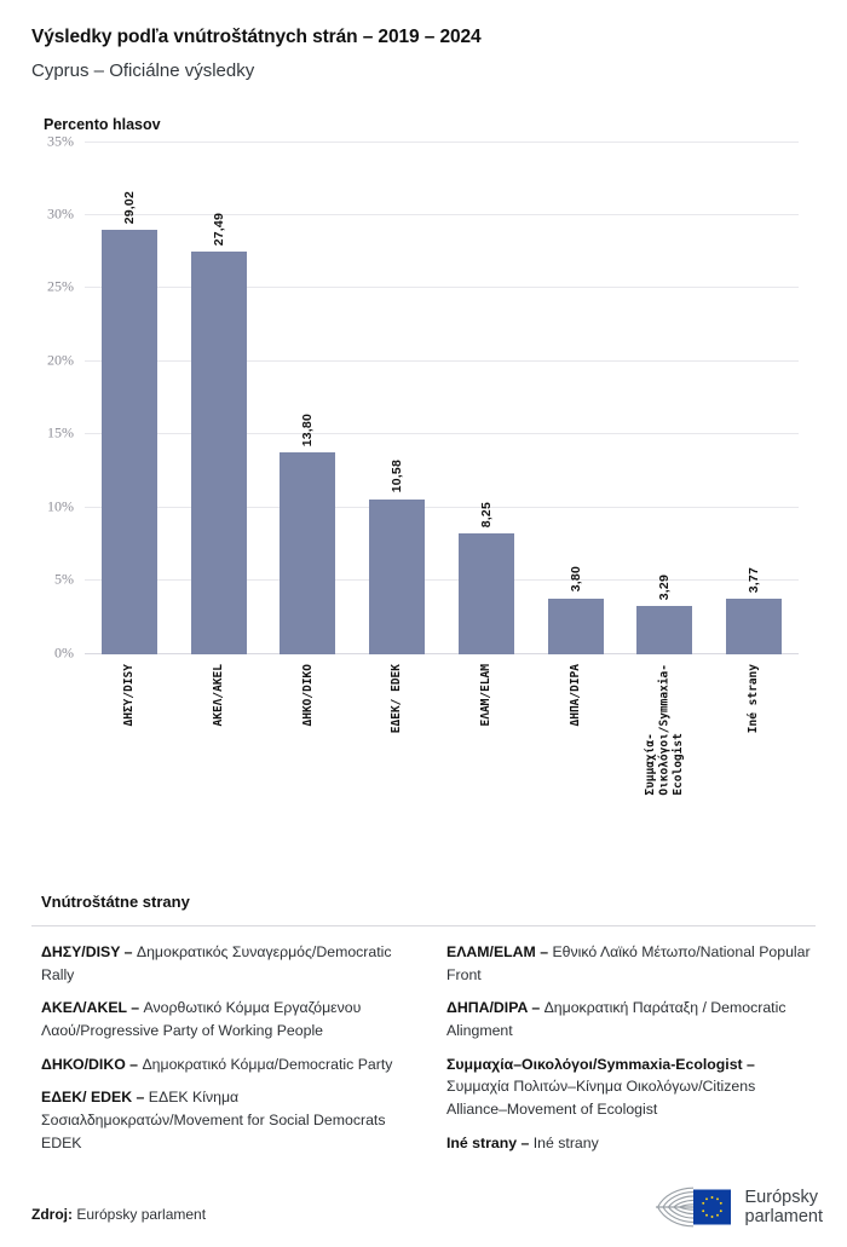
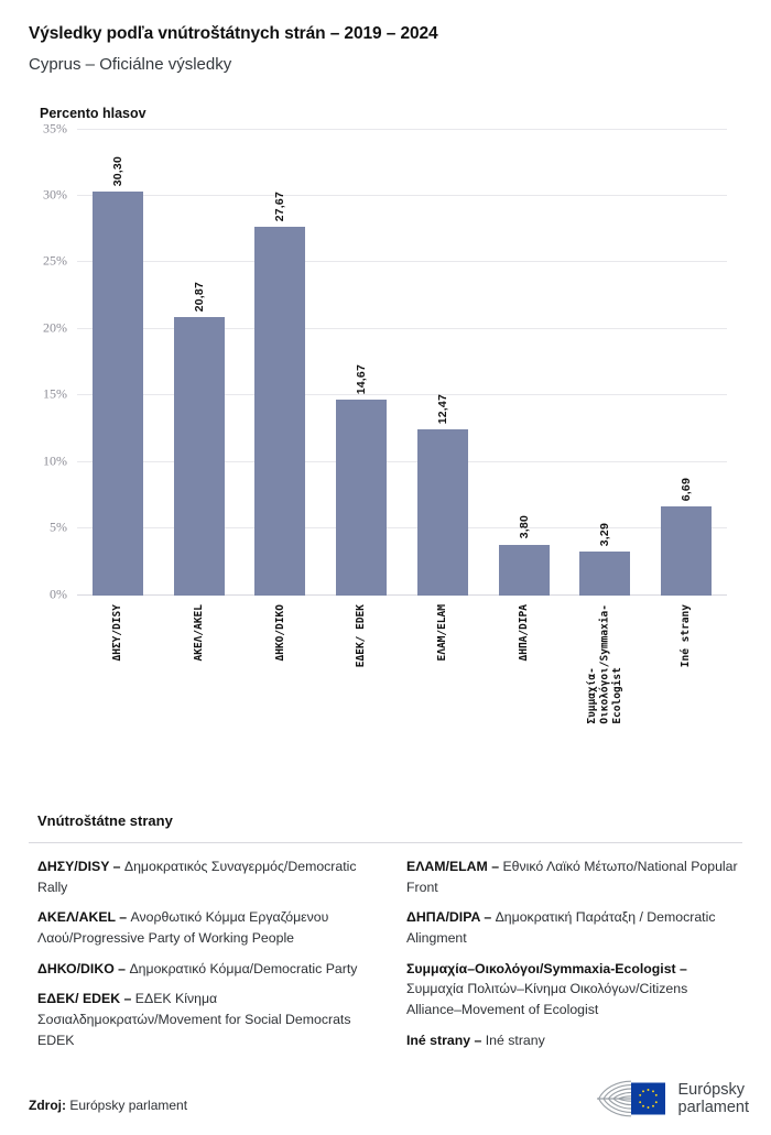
ΔΗΣΥ/DISY: 29,02 -> 30,30
ΑΚΕΛ/AKEL: 27,49 -> 20,87
ΔΗΚΟ/DIKO: 13,80 -> 27,67
ΕΔΕΚ/ EDEK: 10,58 -> 14,67
ΕΛΑΜ/ELAM: 8,25 -> 12,47
Iné strany: 3,77 -> 6,69
